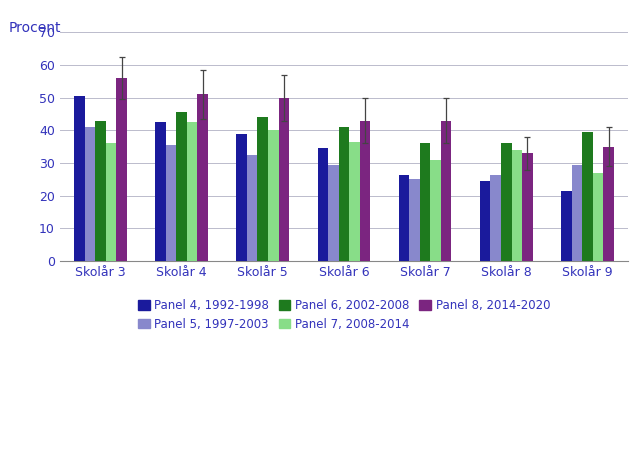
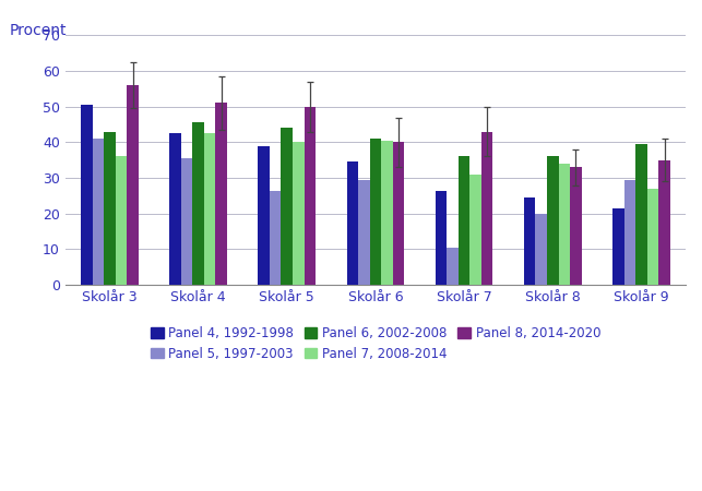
Panel 5, 1997-2003/Skolår 5: 32.5 -> 26.5
Panel 7, 2008-2014/Skolår 6: 36.5 -> 40.5
Panel 8, 2014-2020/Skolår 6: 43 -> 40
Panel 5, 1997-2003/Skolår 7: 25.0 -> 10.5
Panel 5, 1997-2003/Skolår 8: 26.5 -> 20.0
